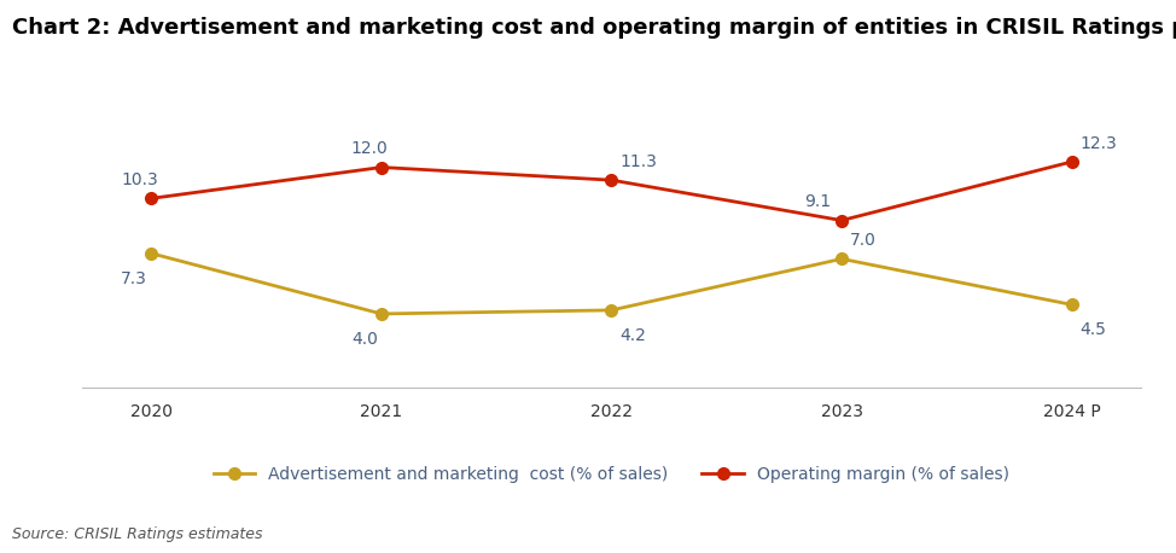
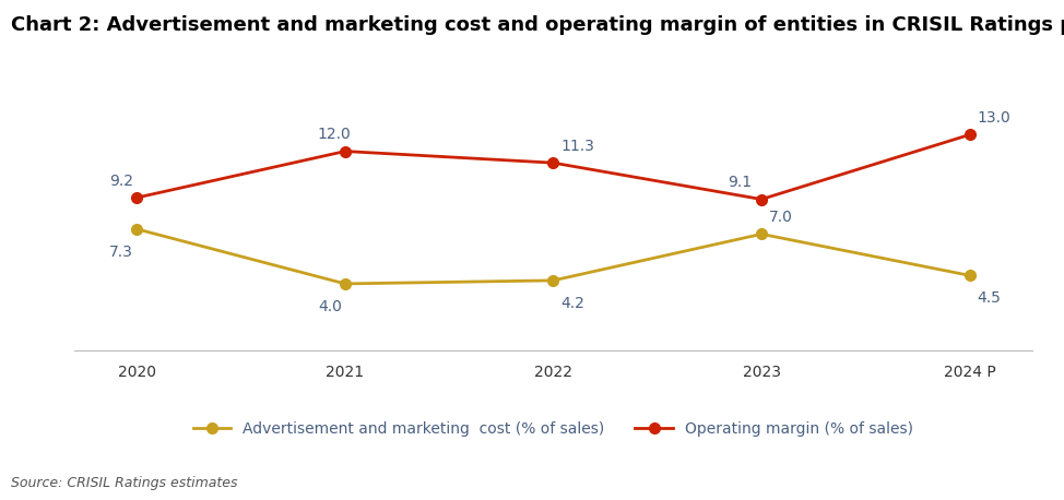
Operating margin (% of sales)/2020: 10.3 -> 9.2
Operating margin (% of sales)/2024 P: 12.3 -> 13.0
